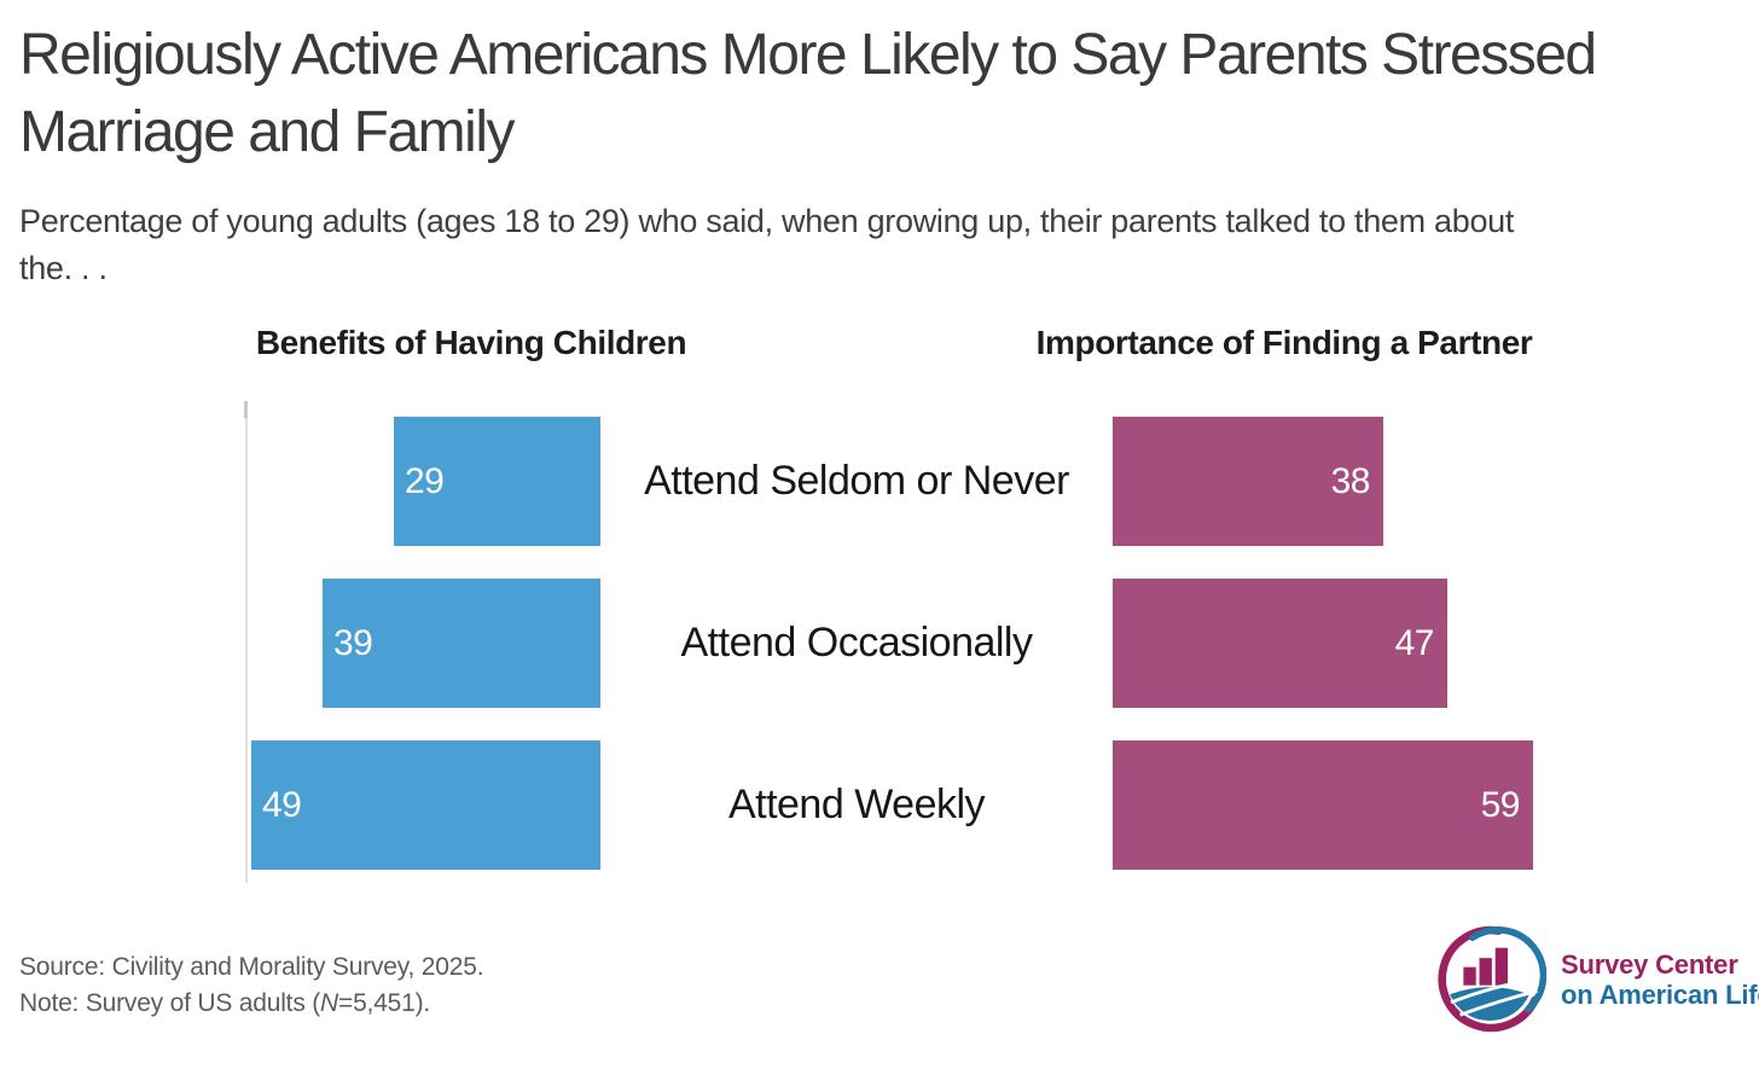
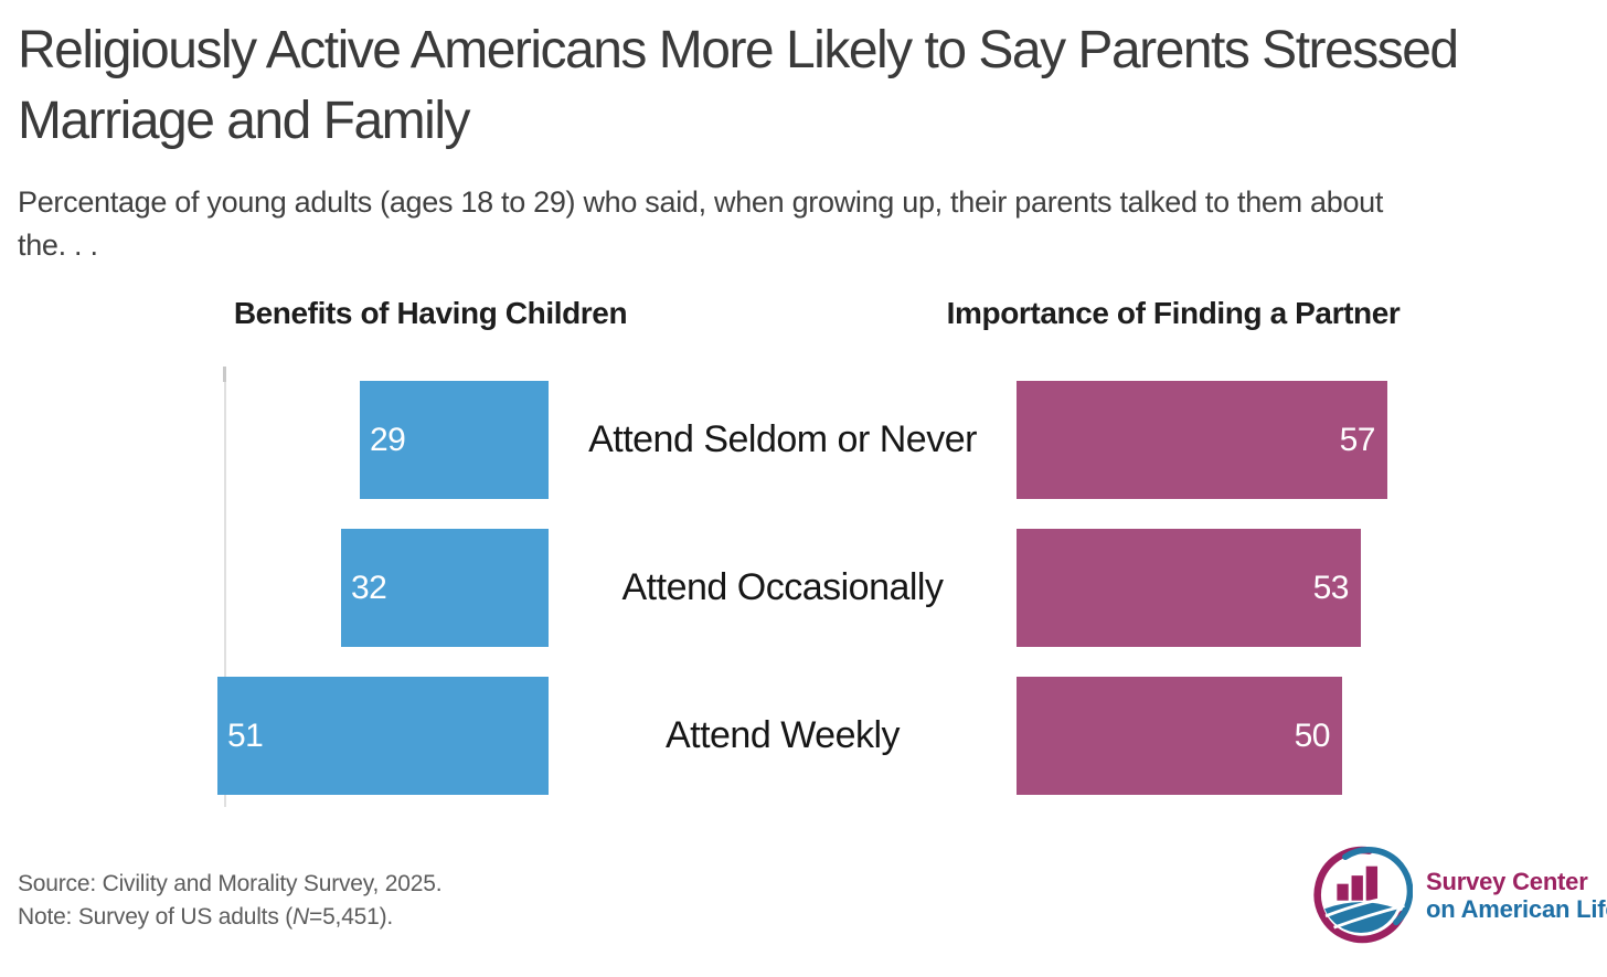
Importance of Finding a Partner/Attend Seldom or Never: 38 -> 57
Benefits of Having Children/Attend Occasionally: 39 -> 32
Importance of Finding a Partner/Attend Occasionally: 47 -> 53
Benefits of Having Children/Attend Weekly: 49 -> 51
Importance of Finding a Partner/Attend Weekly: 59 -> 50
